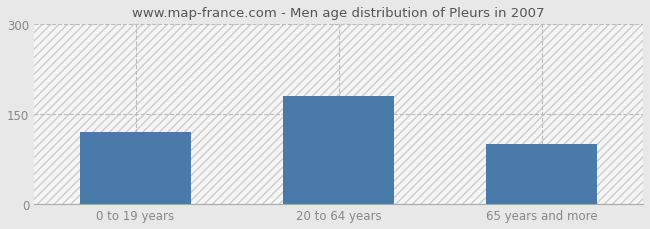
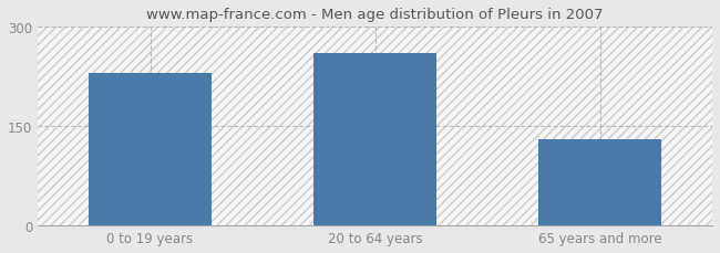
0 to 19 years: 120 -> 230
20 to 64 years: 180 -> 260
65 years and more: 100 -> 130
